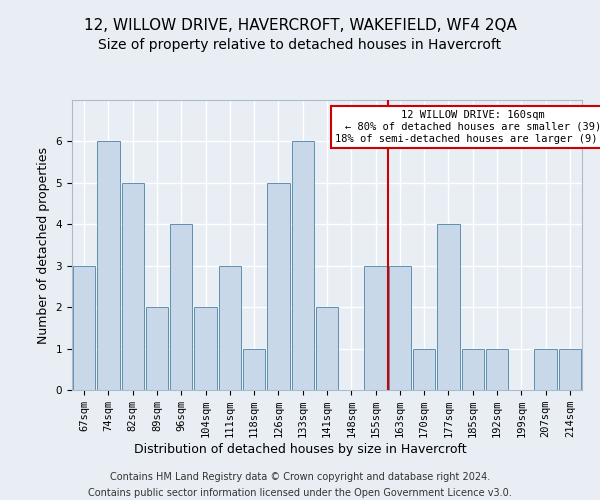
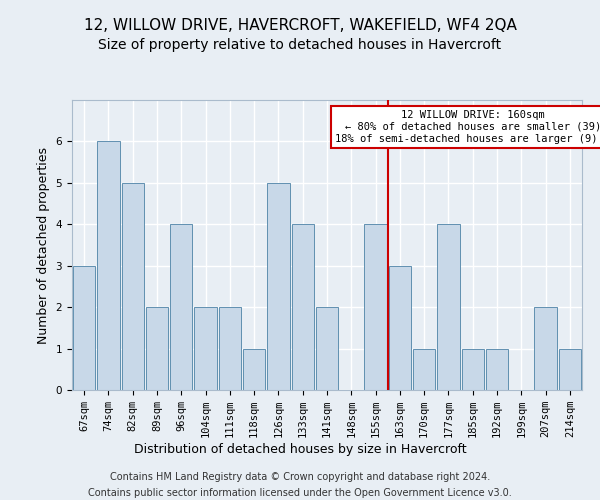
111sqm: 3 -> 2
133sqm: 6 -> 4
155sqm: 3 -> 4
207sqm: 1 -> 2
